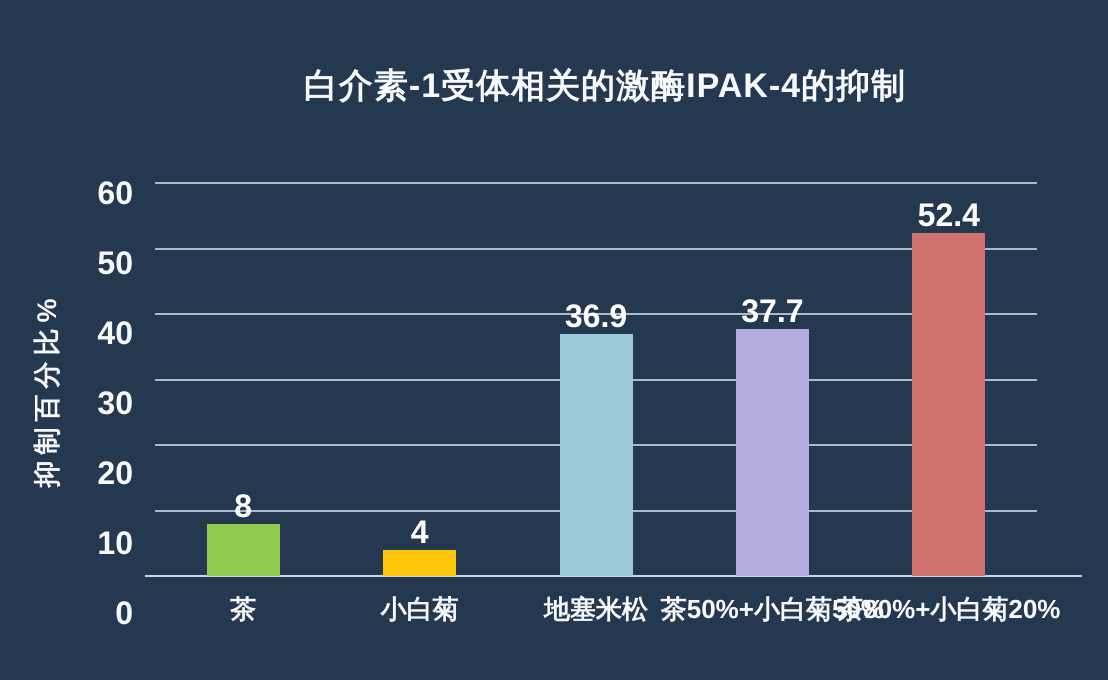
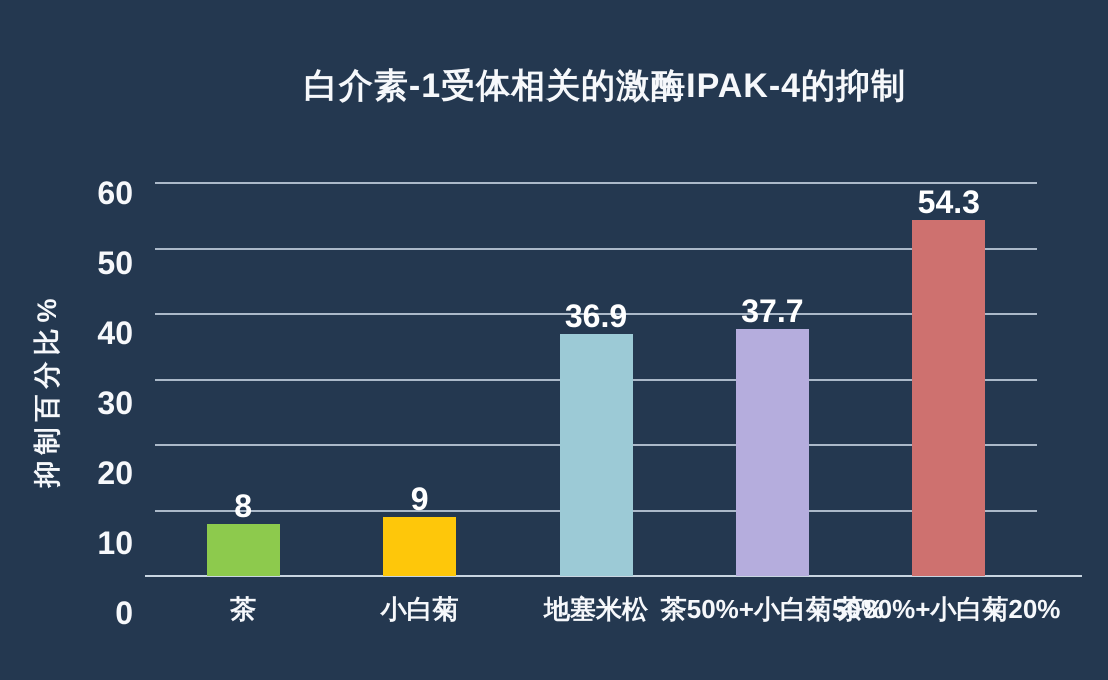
小白菊: 4 -> 9
茶80%+小白菊20%: 52.4 -> 54.3
